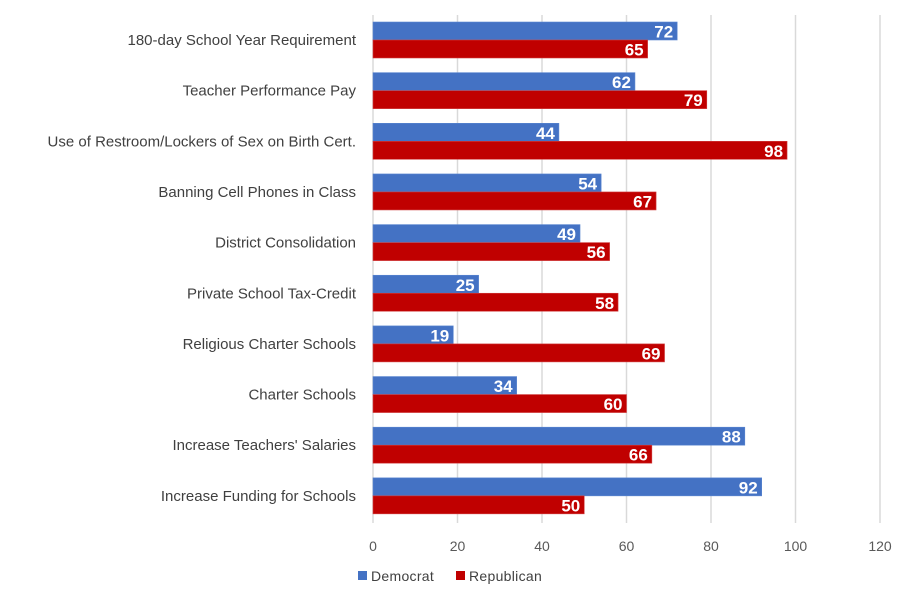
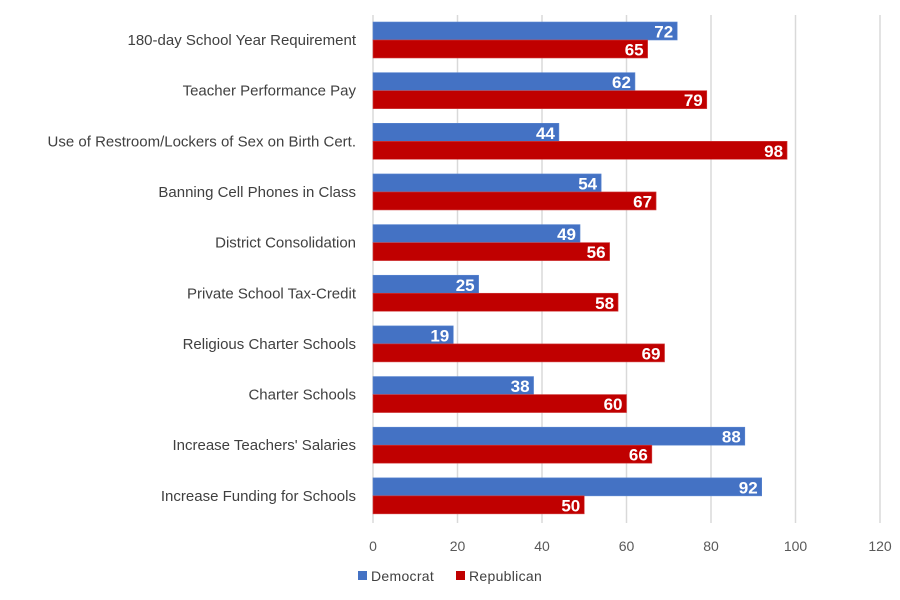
Democrat/Charter Schools: 34 -> 38
